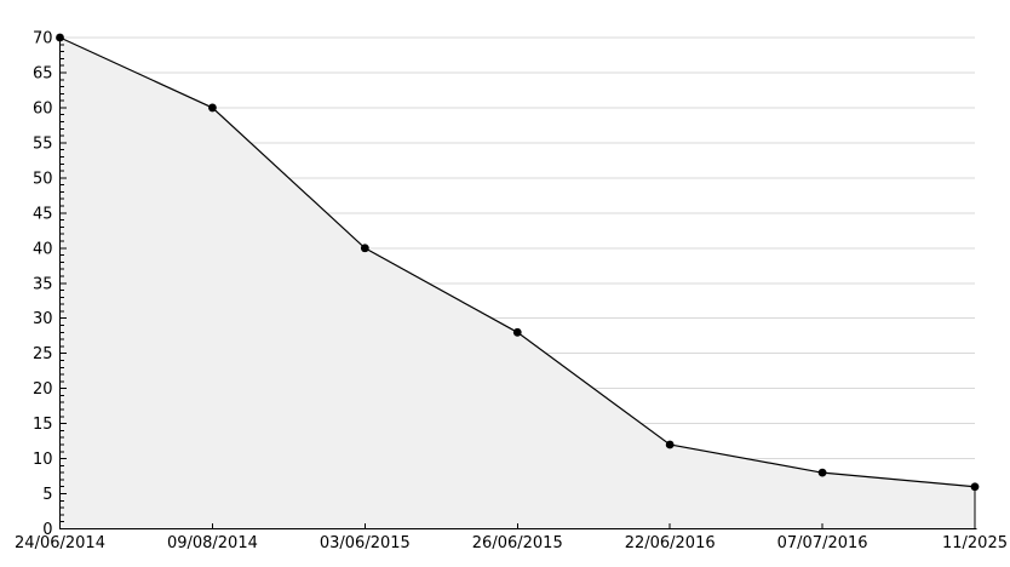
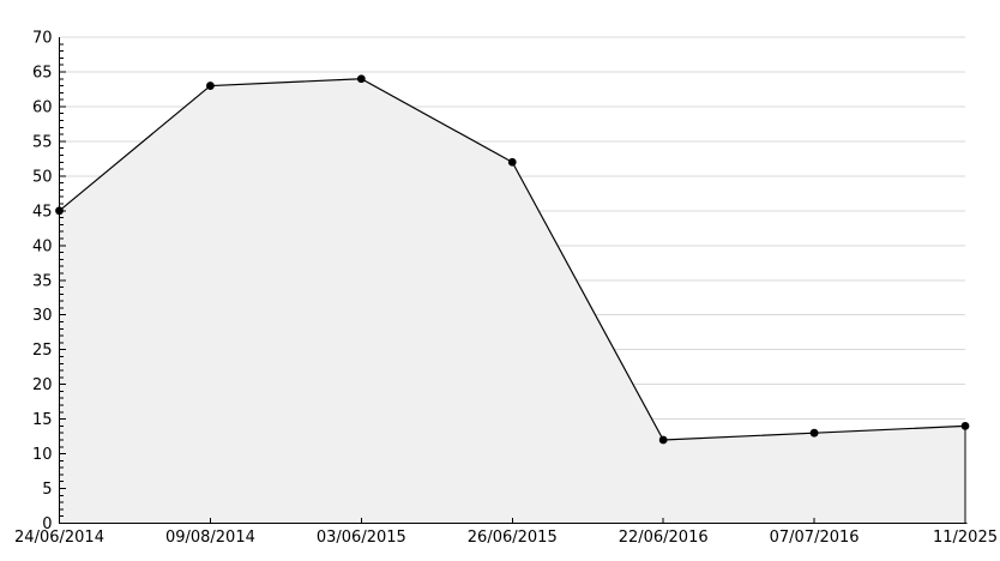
24/06/2014: 70 -> 45
09/08/2014: 60 -> 63
03/06/2015: 40 -> 64
26/06/2015: 28 -> 52
07/07/2016: 8 -> 13
11/2025: 6 -> 14
